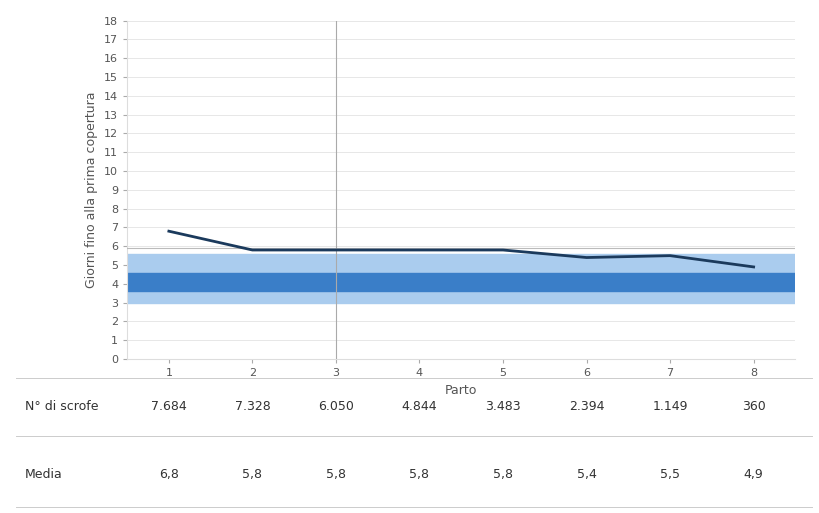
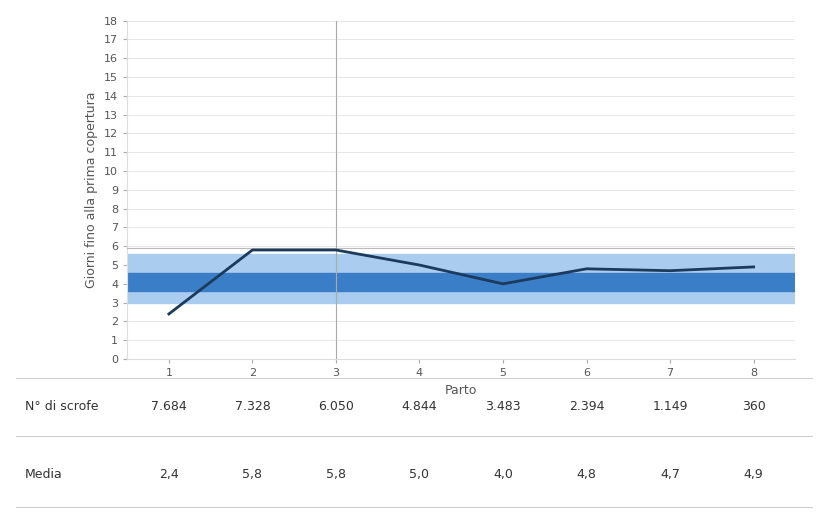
1: 6,8 -> 2,4
4: 5,8 -> 5,0
5: 5,8 -> 4,0
6: 5,4 -> 4,8
7: 5,5 -> 4,7
